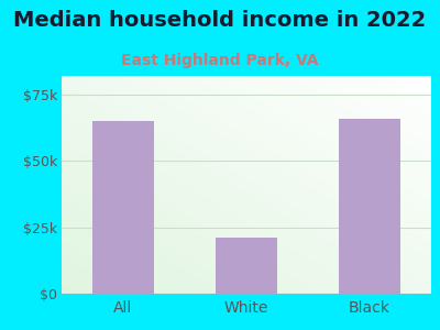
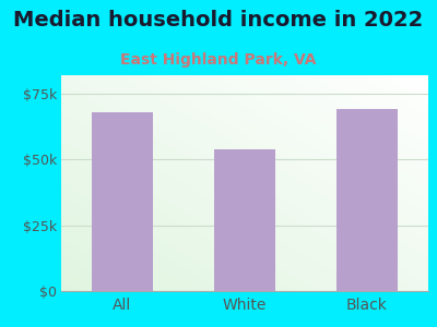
All: $65k -> $68k
White: $21k -> $54k
Black: $66k -> $69k
